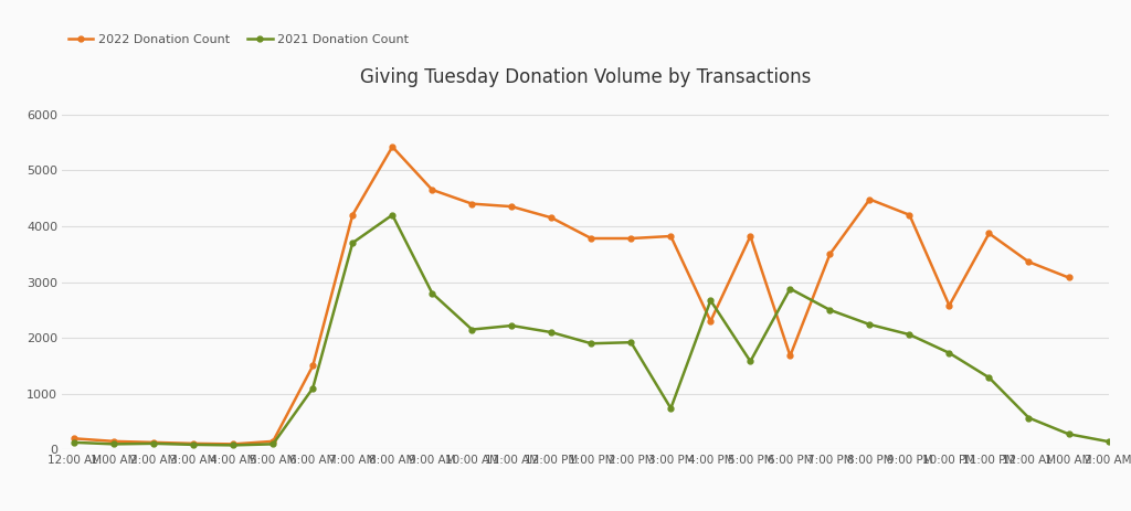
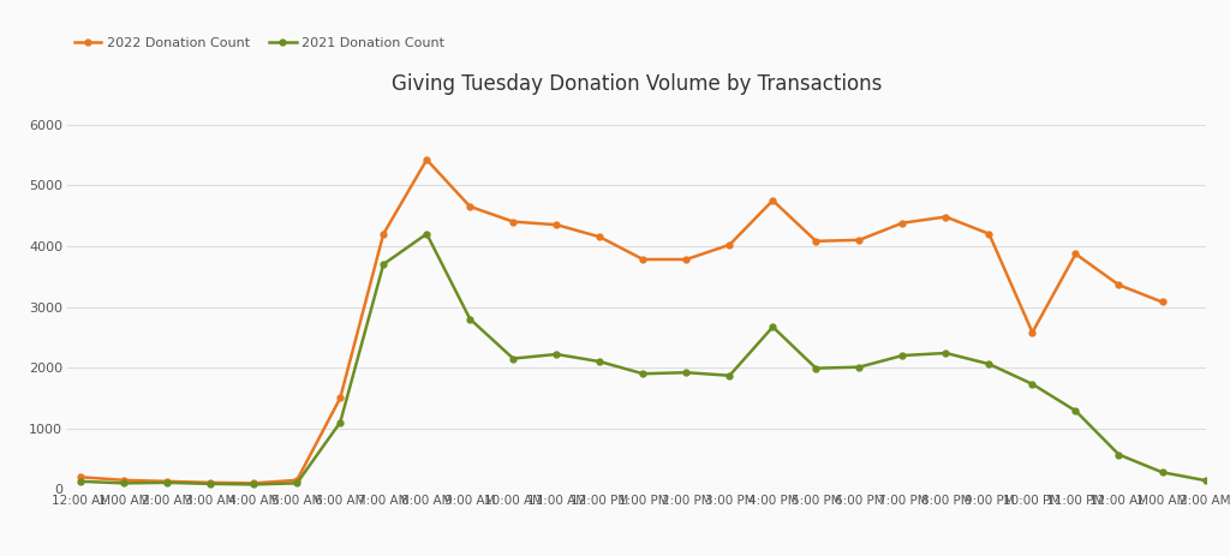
2022 Donation Count/3:00 PM: 3820 -> 4020
2021 Donation Count/3:00 PM: 740 -> 1870
2022 Donation Count/4:00 PM: 2300 -> 4750
2022 Donation Count/5:00 PM: 3820 -> 4080
2021 Donation Count/5:00 PM: 1580 -> 1990
2022 Donation Count/6:00 PM: 1680 -> 4100
2021 Donation Count/6:00 PM: 2880 -> 2010
2022 Donation Count/7:00 PM: 3500 -> 4380
2021 Donation Count/7:00 PM: 2500 -> 2200
